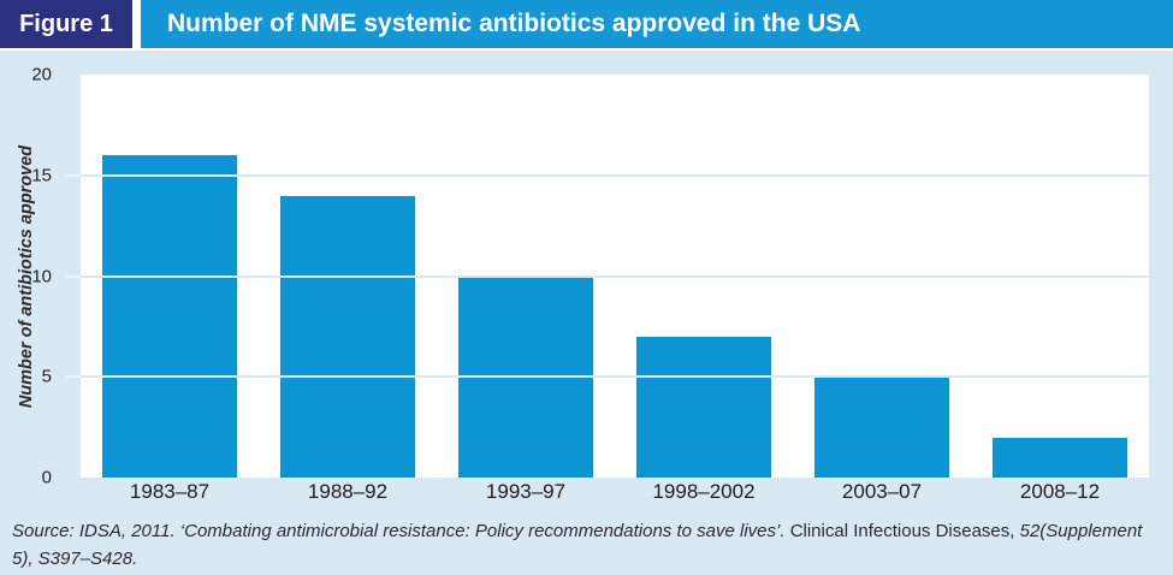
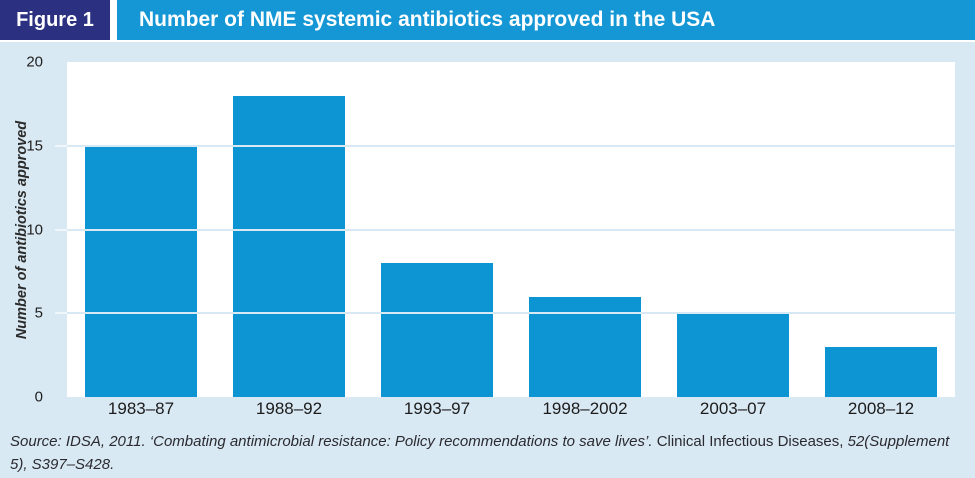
1983–87: 16 -> 15
1988–92: 14 -> 18
1993–97: 10 -> 8
1998–2002: 7 -> 6
2008–12: 2 -> 3
